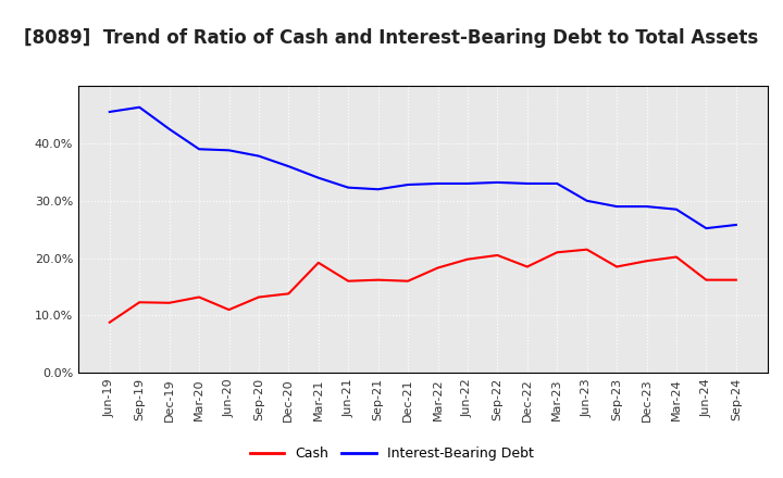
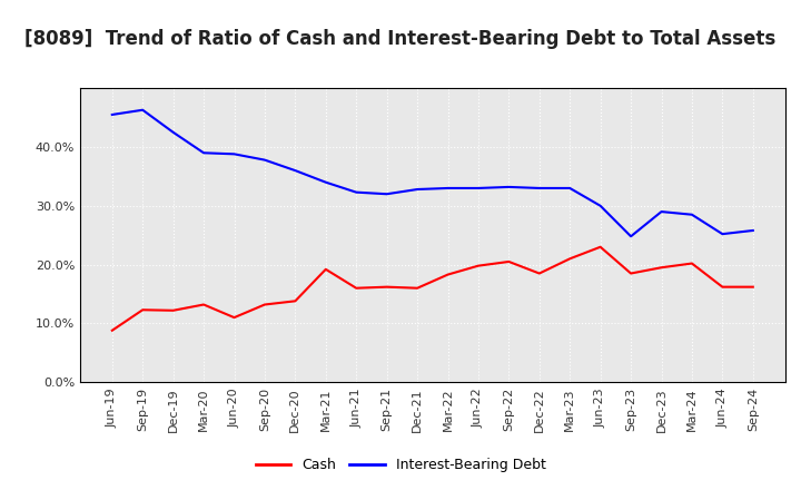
Cash/Jun-23: 21.5% -> 23.0%
Interest-Bearing Debt/Sep-23: 29.0% -> 24.8%
